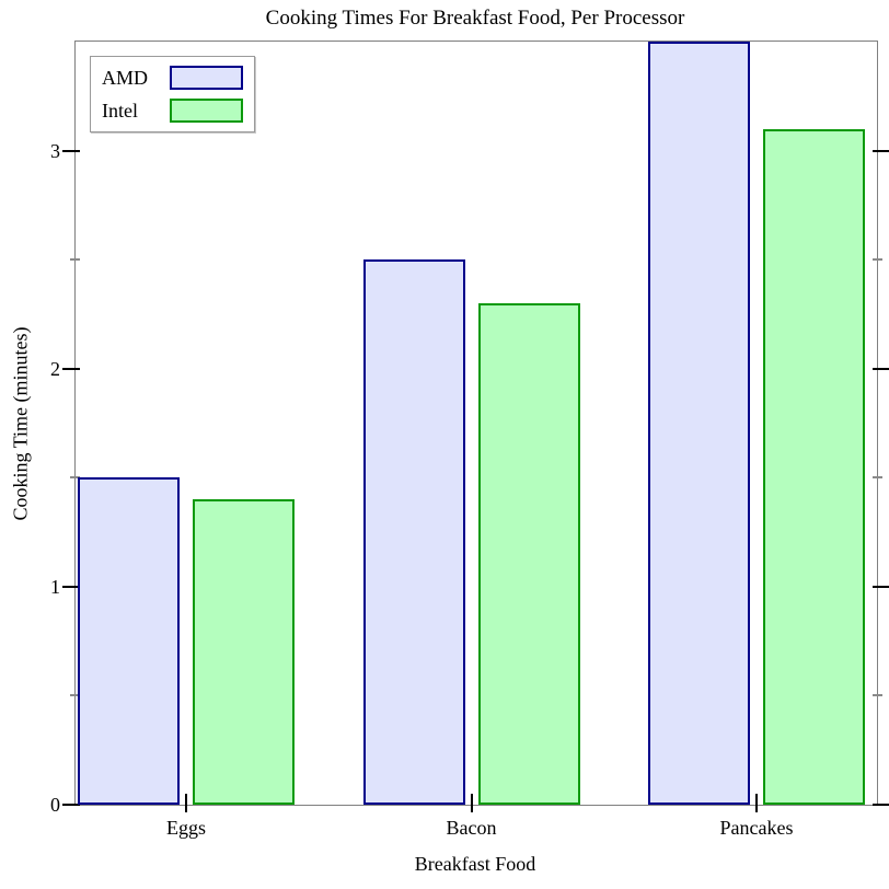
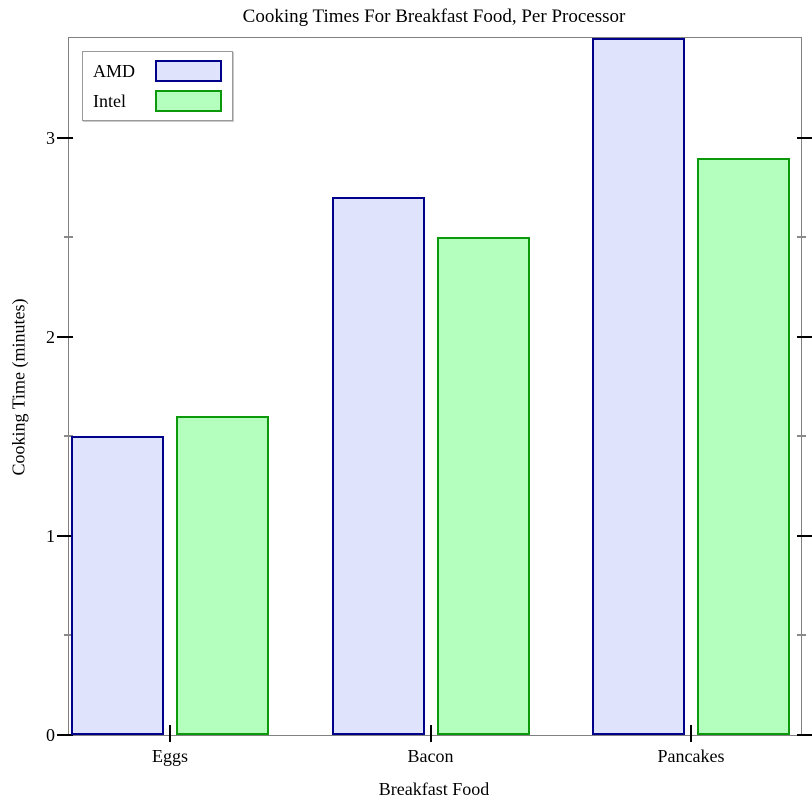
Intel/Eggs: 1.4 -> 1.6
AMD/Bacon: 2.5 -> 2.7
Intel/Bacon: 2.3 -> 2.5
Intel/Pancakes: 3.1 -> 2.9
